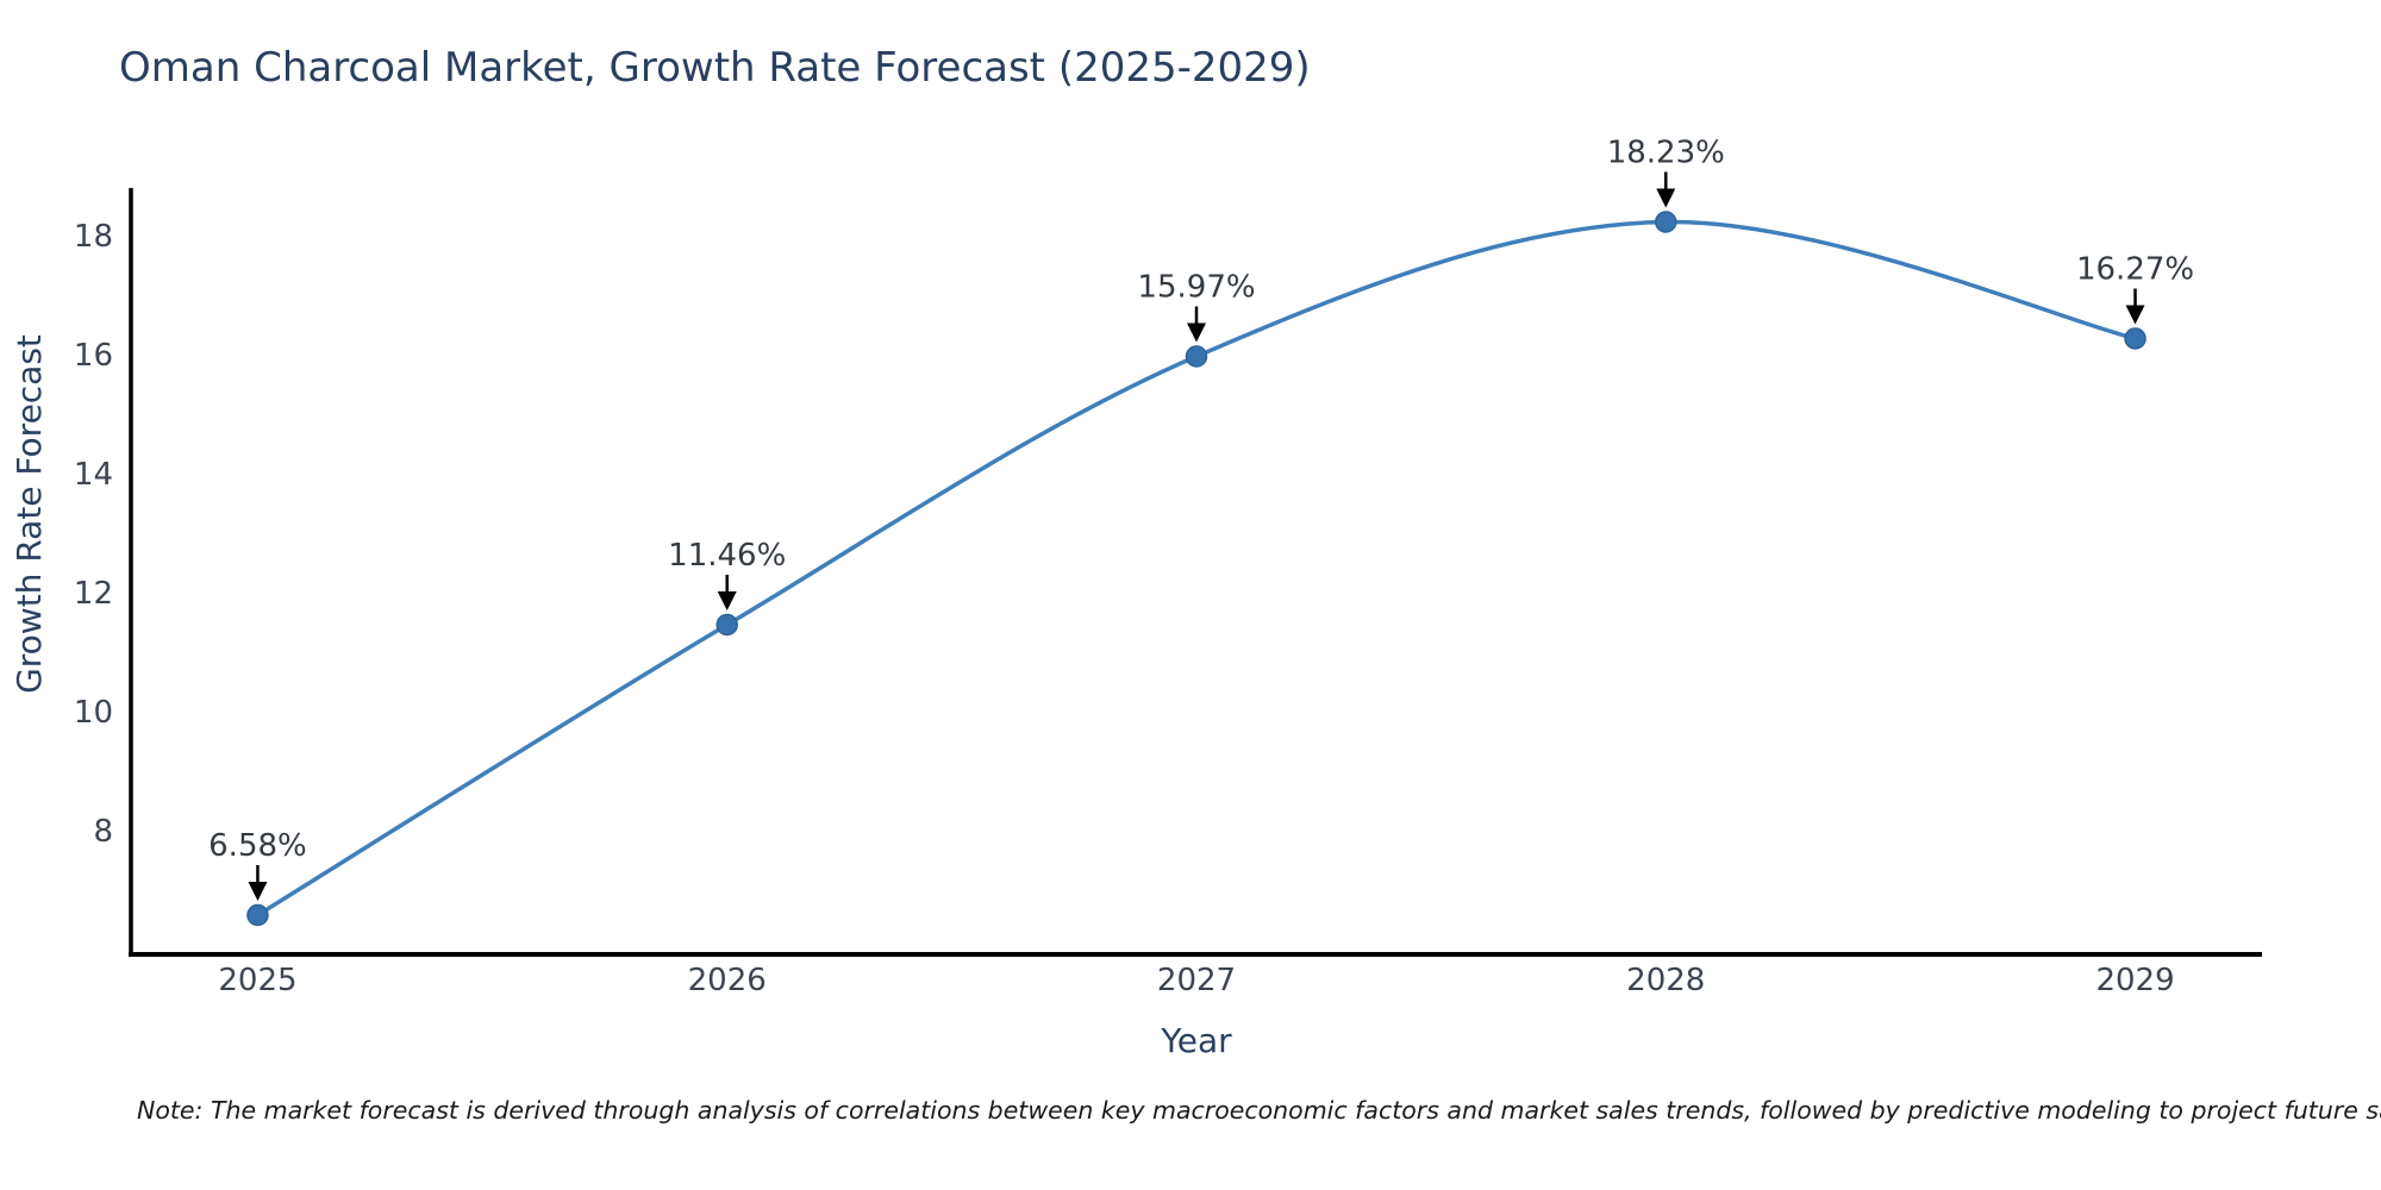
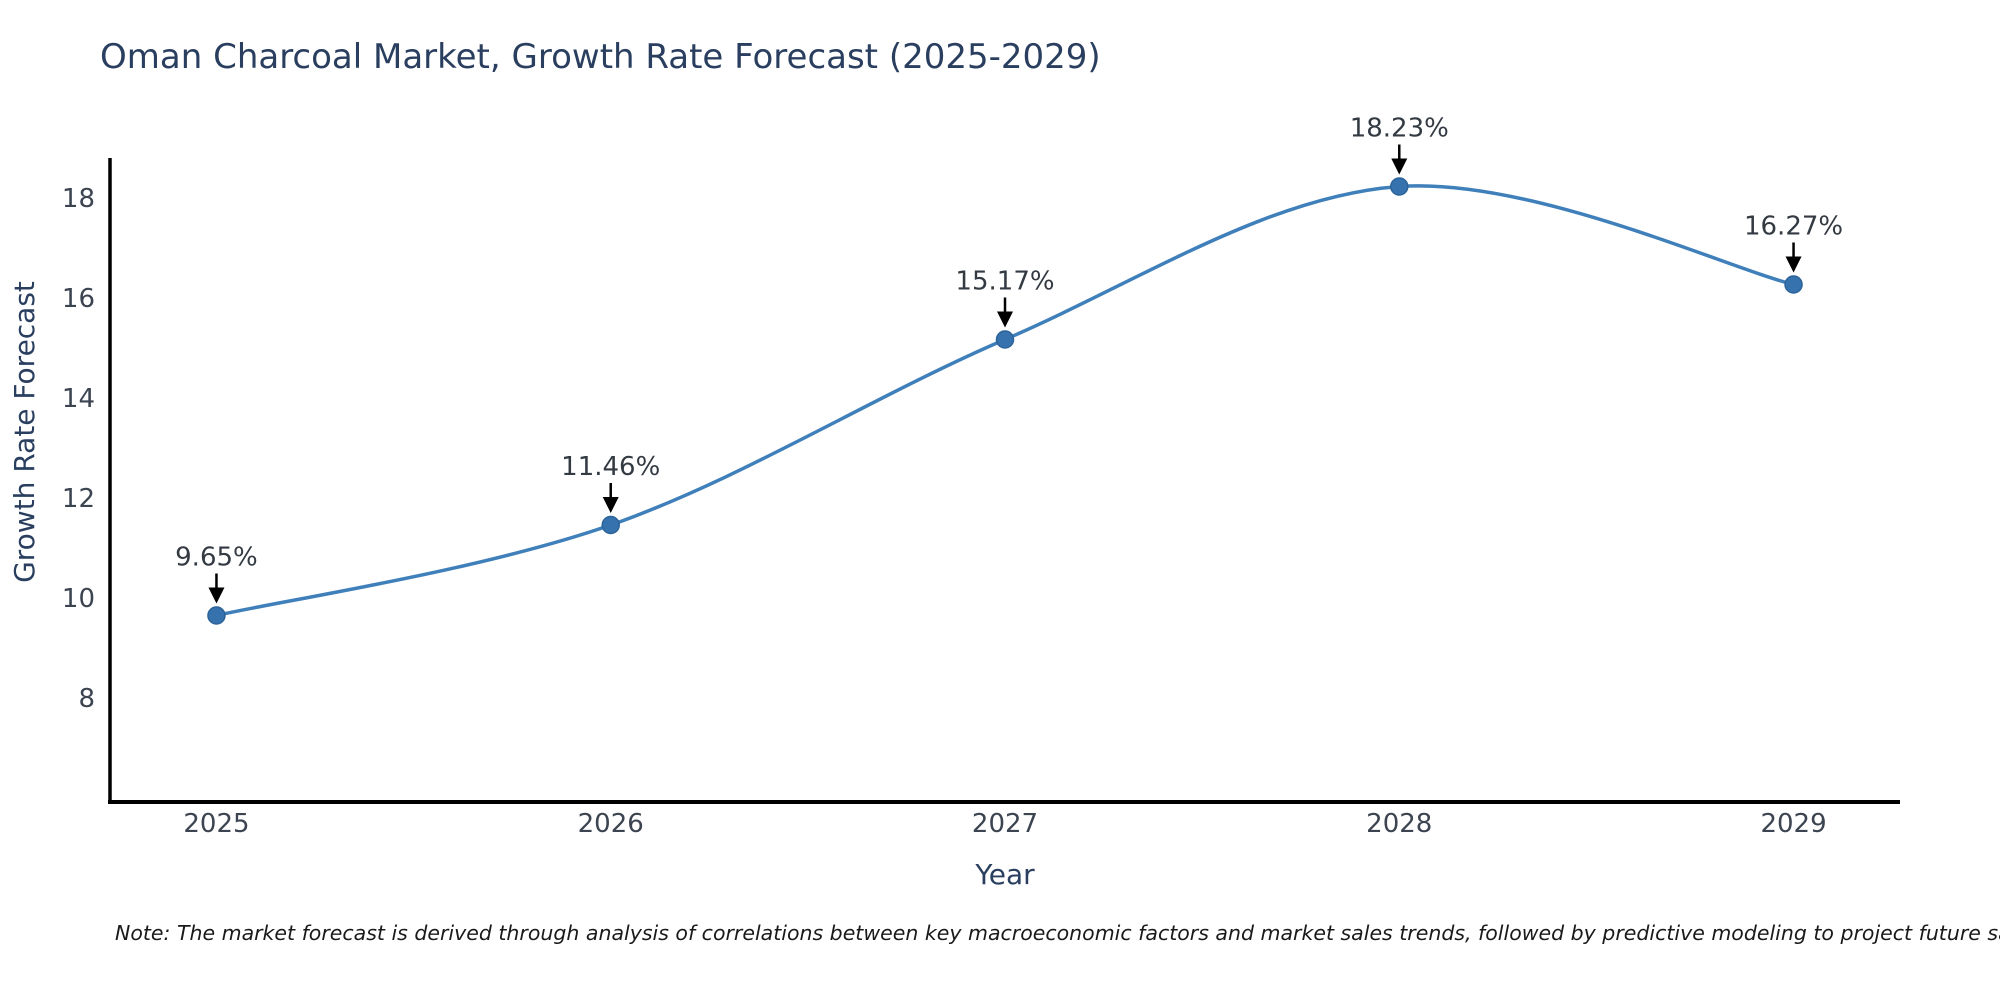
2025: 6.58% -> 9.65%
2027: 15.97% -> 15.17%
